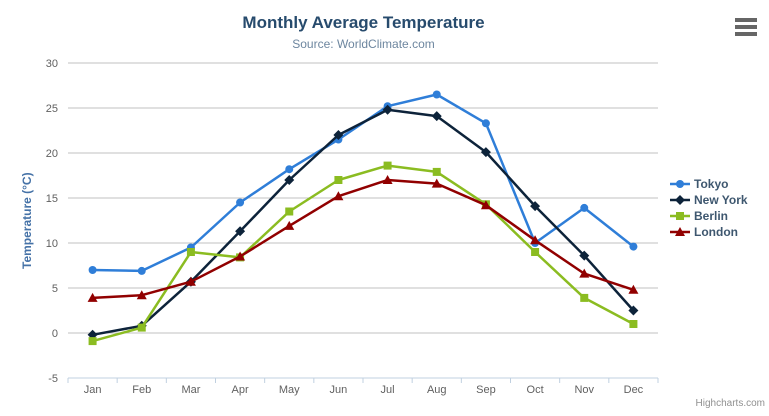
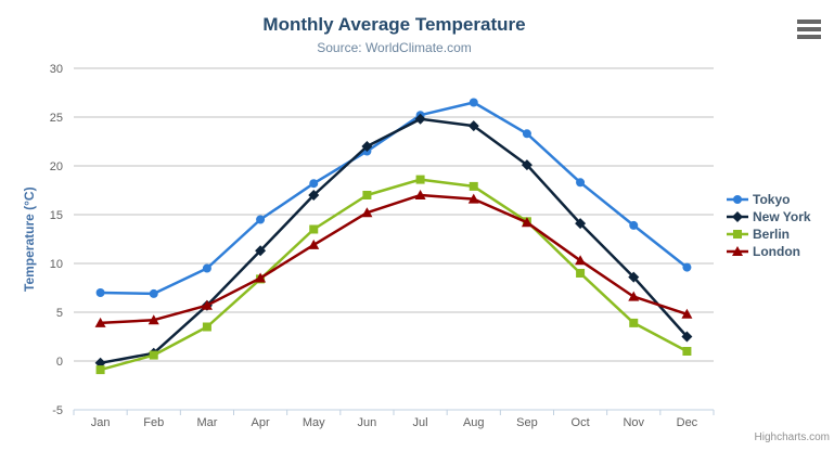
Berlin/Mar: 9 -> 4
Tokyo/Oct: 10 -> 18
